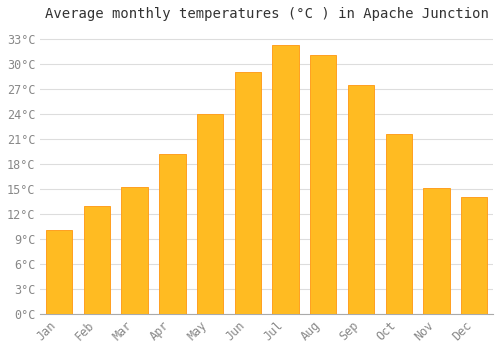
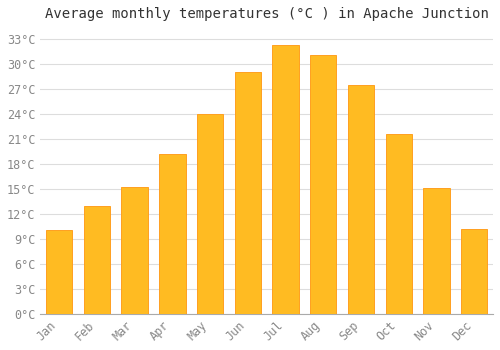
Dec: 14.0°C -> 10.2°C
